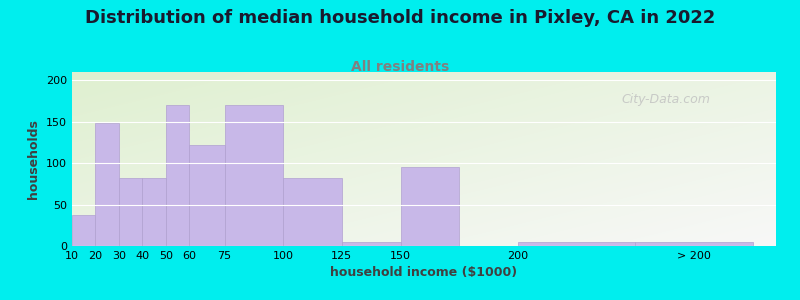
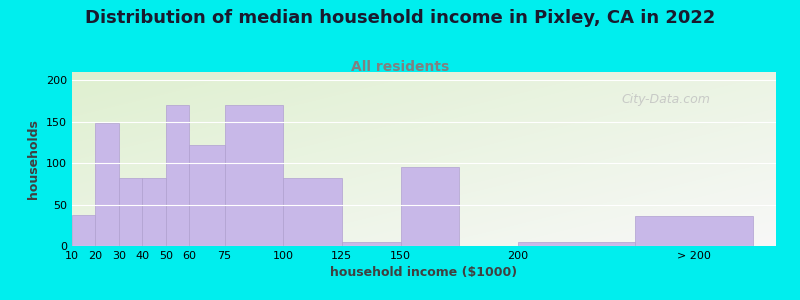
> 200: 5 -> 36
